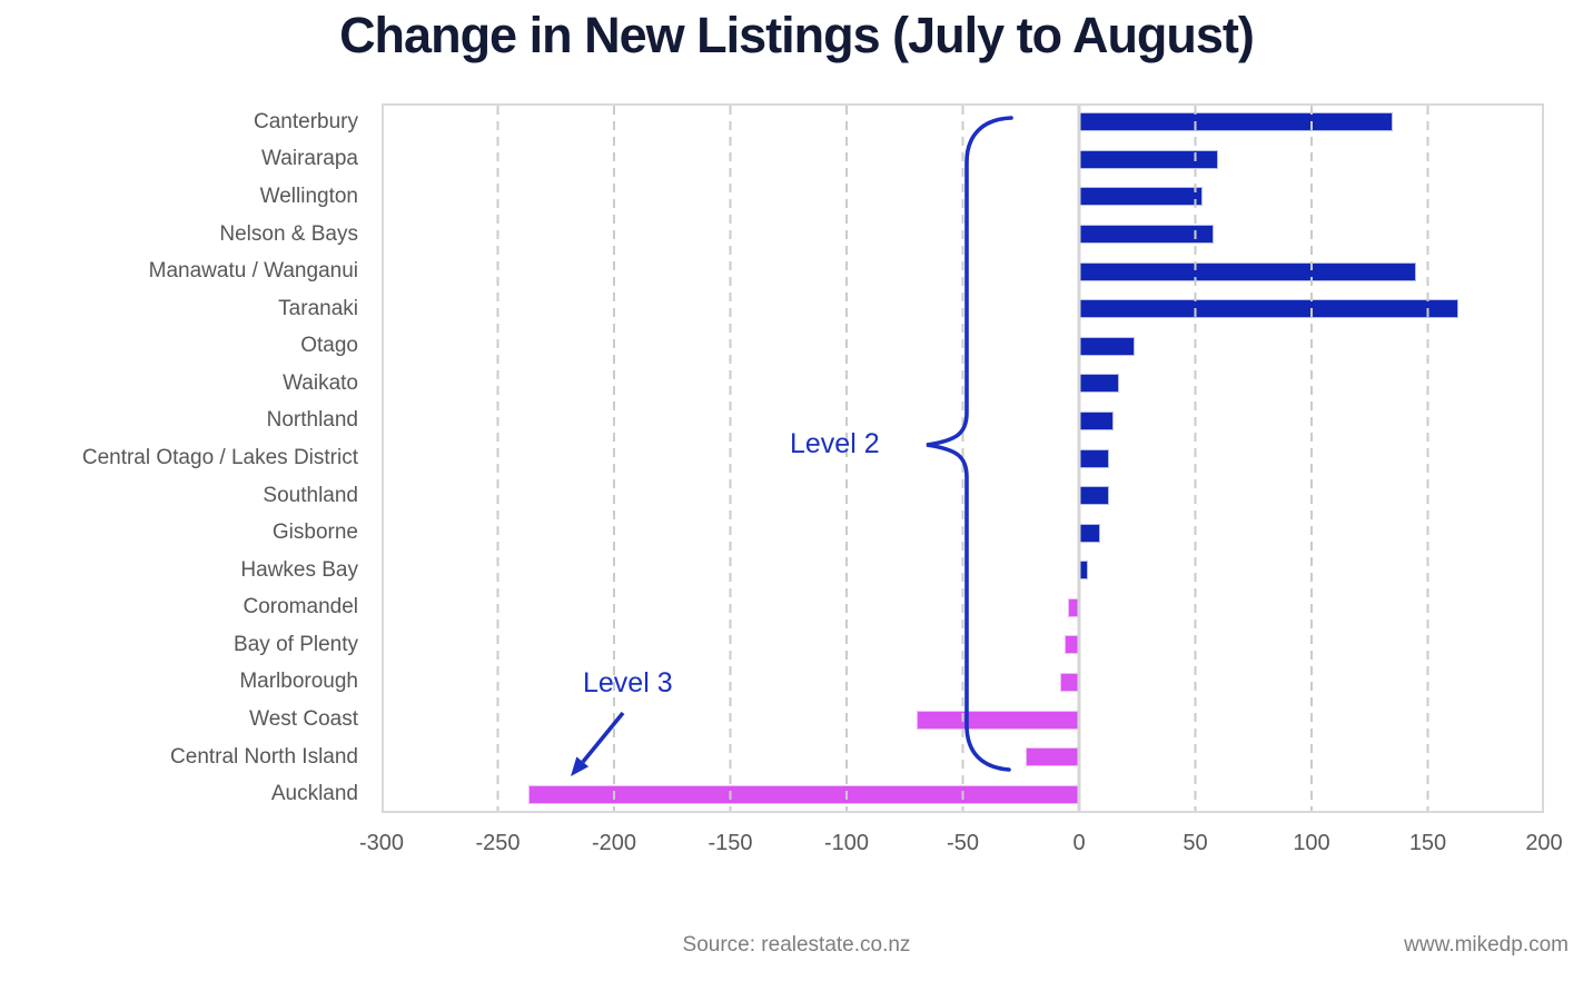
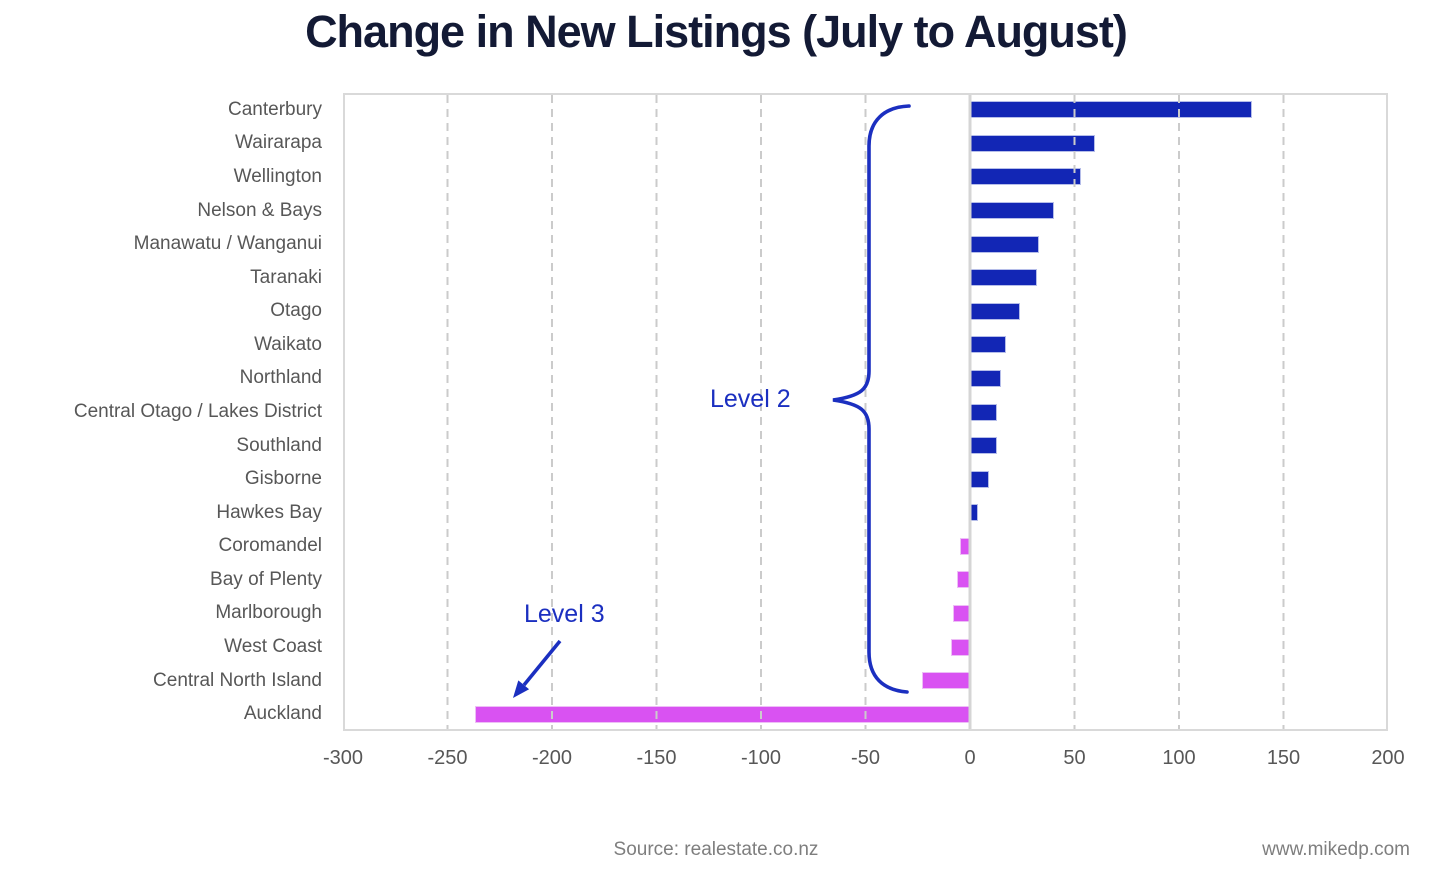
Nelson & Bays: 58 -> 40
Manawatu / Wanganui: 145 -> 33
Taranaki: 163 -> 32
West Coast: -70 -> -9
